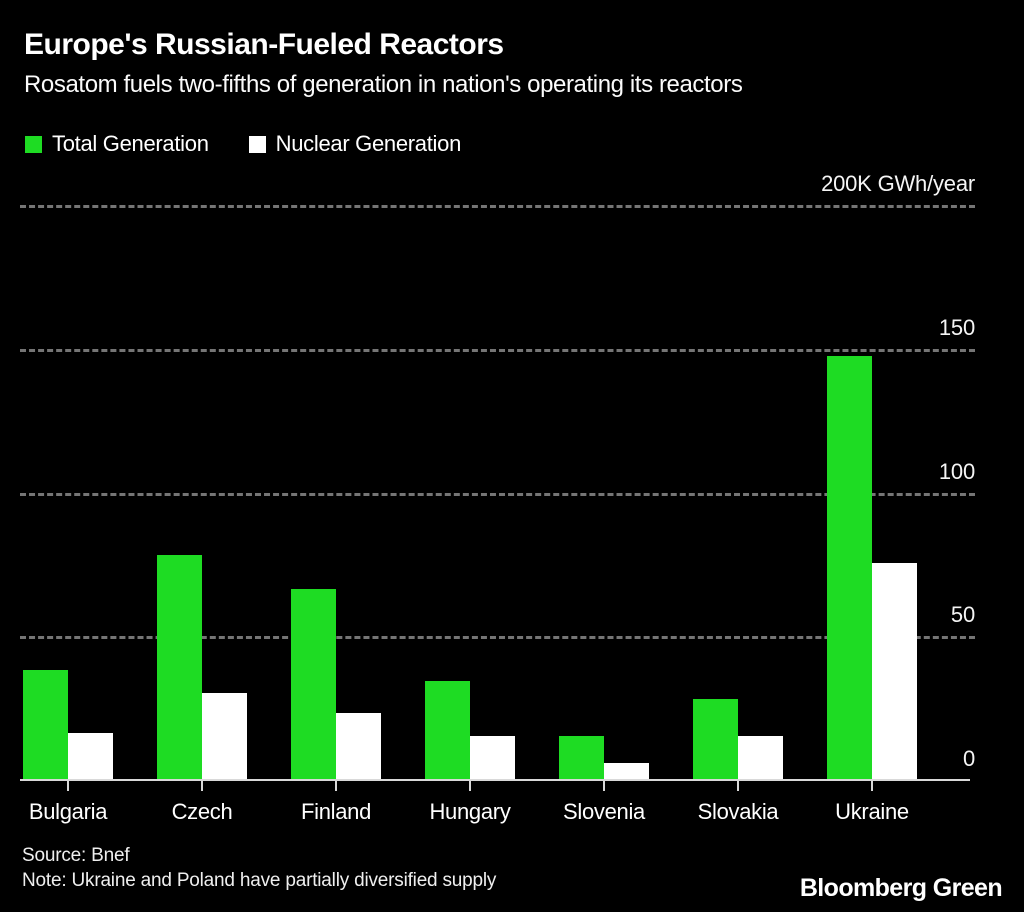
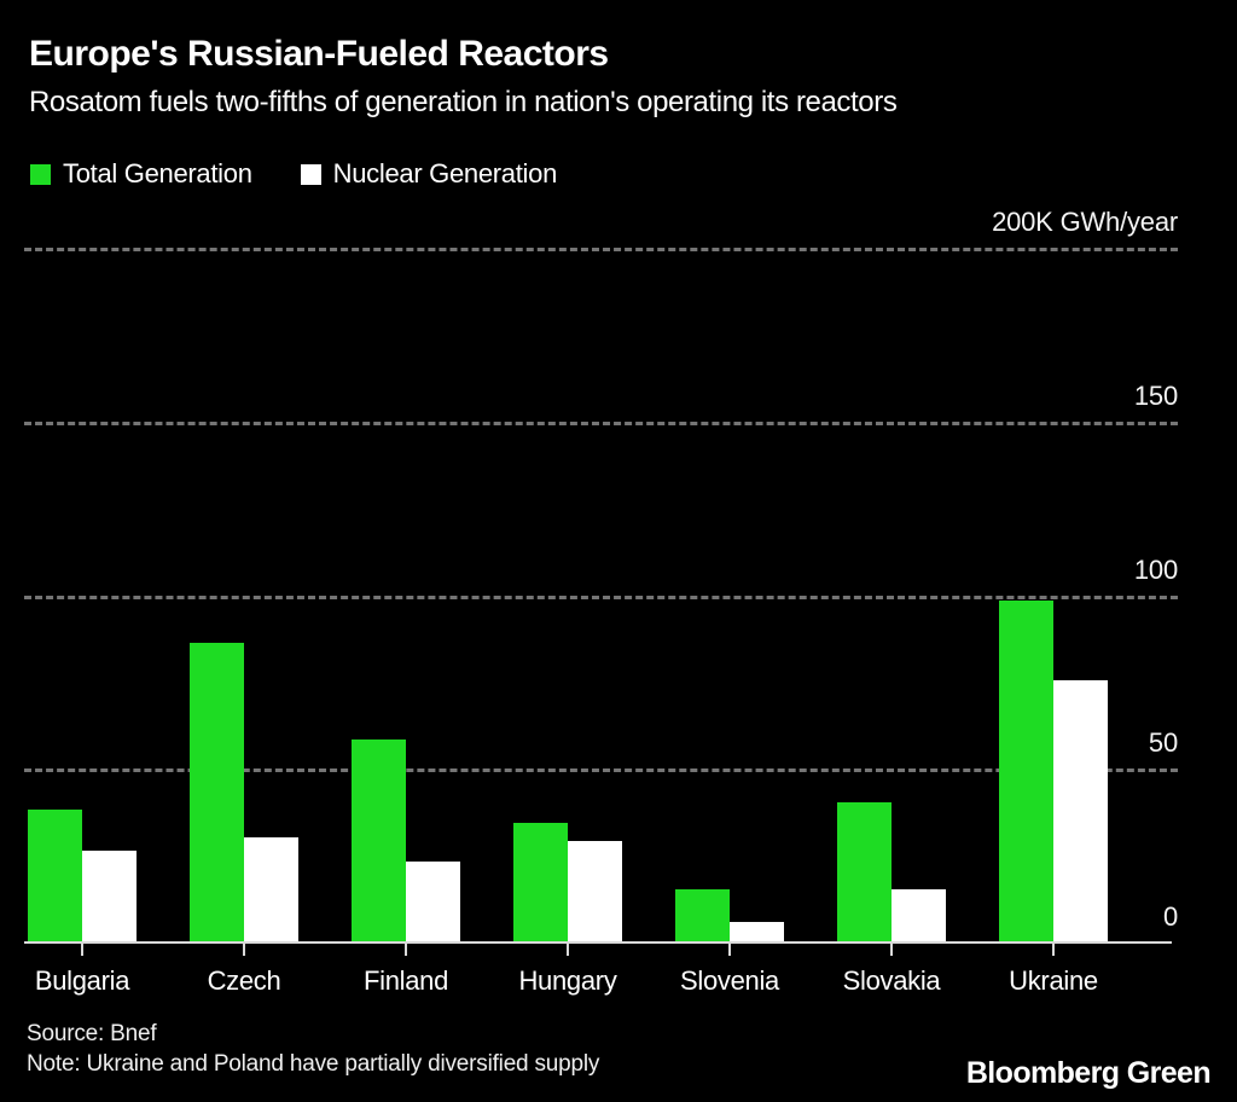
Nuclear Generation/Bulgaria: 16 -> 26
Total Generation/Czech: 78 -> 86
Total Generation/Finland: 66 -> 58
Nuclear Generation/Hungary: 15 -> 29
Total Generation/Slovakia: 28 -> 40
Total Generation/Ukraine: 147 -> 98
